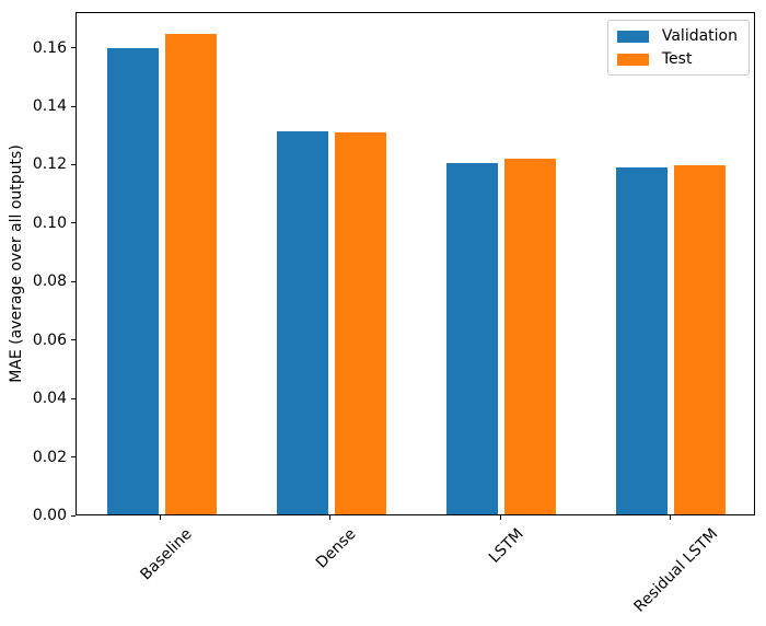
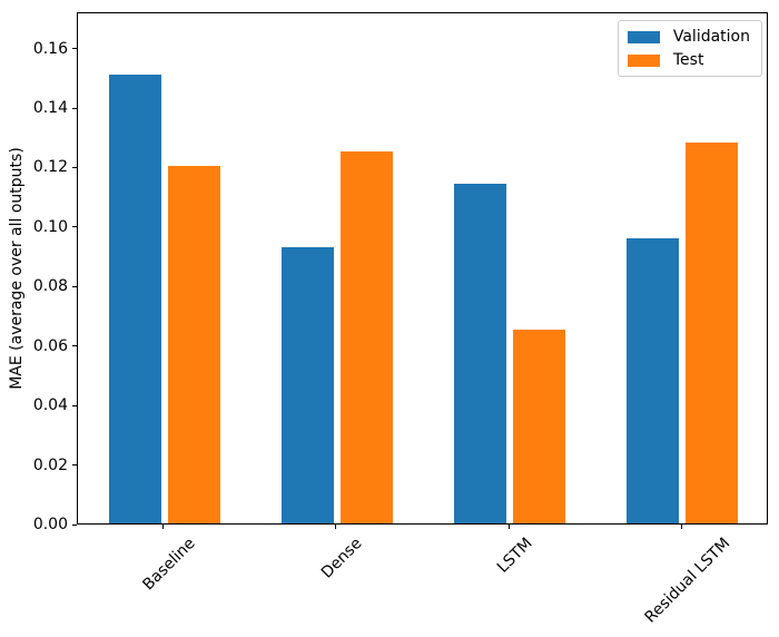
Validation/Baseline: 0.160 -> 0.151
Test/Baseline: 0.164 -> 0.120
Validation/Dense: 0.131 -> 0.093
Test/Dense: 0.131 -> 0.125
Validation/LSTM: 0.120 -> 0.114
Test/LSTM: 0.122 -> 0.065
Validation/Residual LSTM: 0.119 -> 0.096
Test/Residual LSTM: 0.120 -> 0.128
